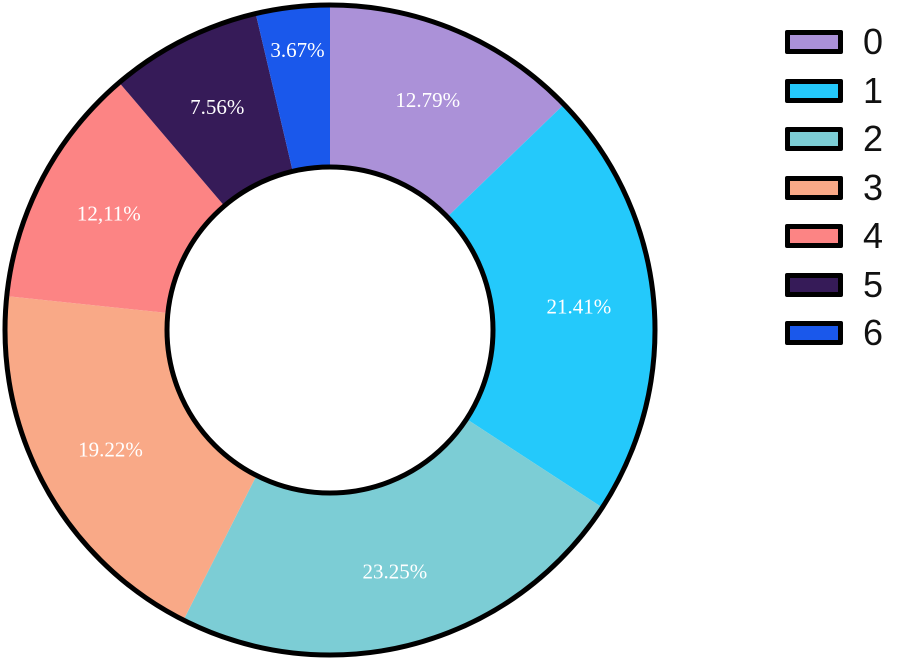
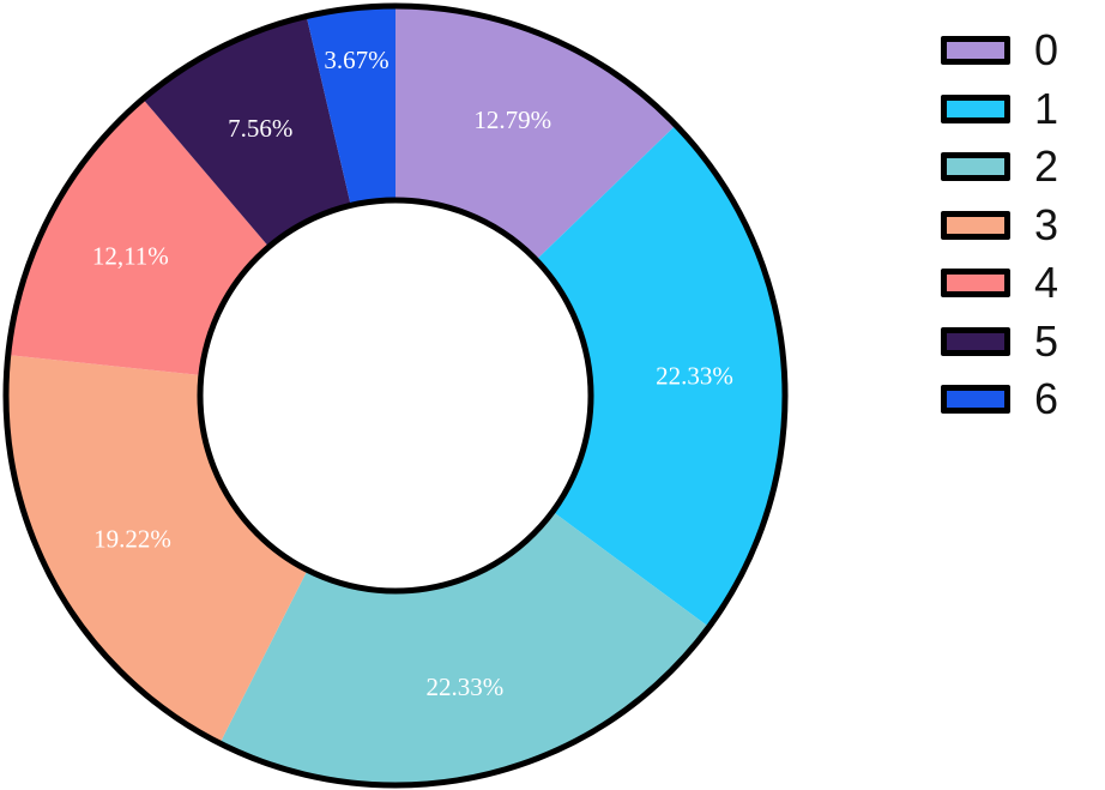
1: 21.41% -> 22.33%
2: 23.25% -> 22.33%
